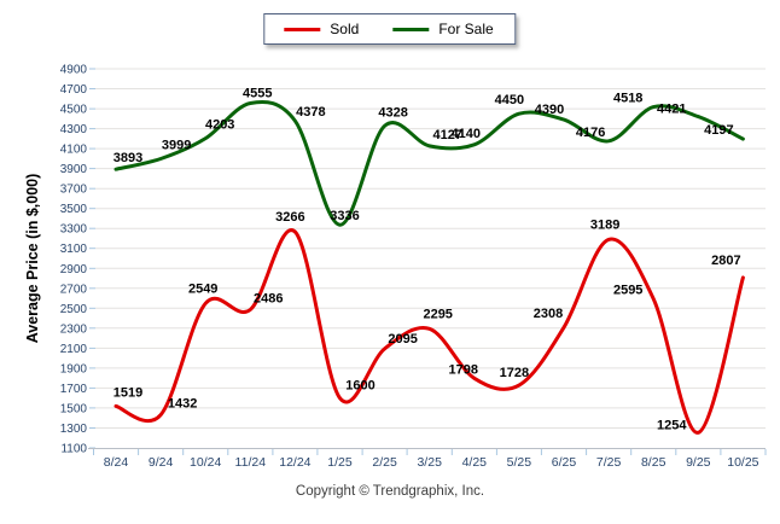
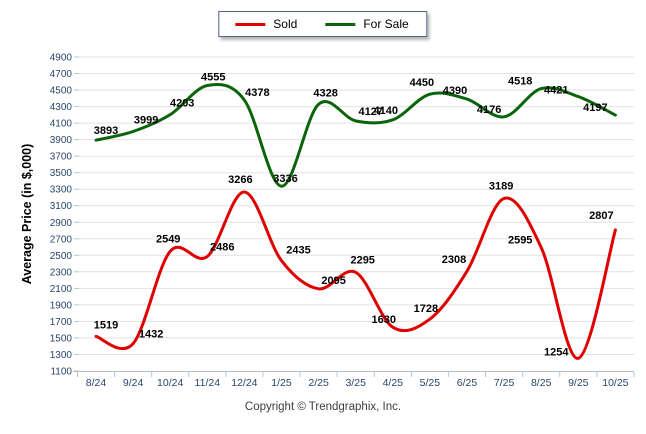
Sold/1/25: 1600 -> 2435
Sold/4/25: 1798 -> 1630
